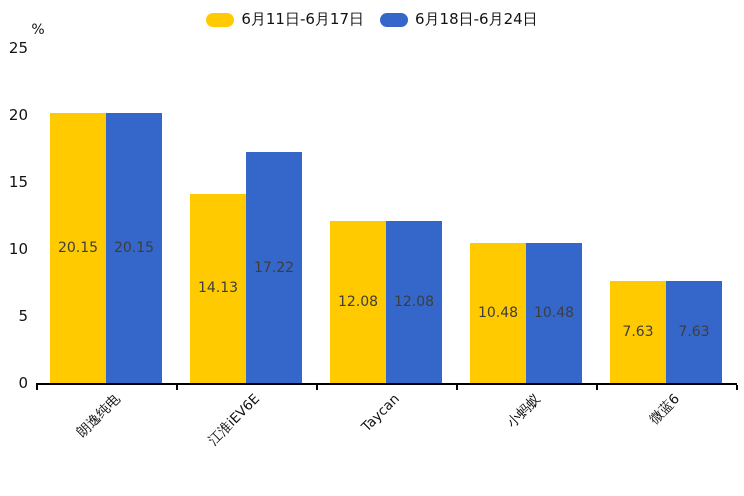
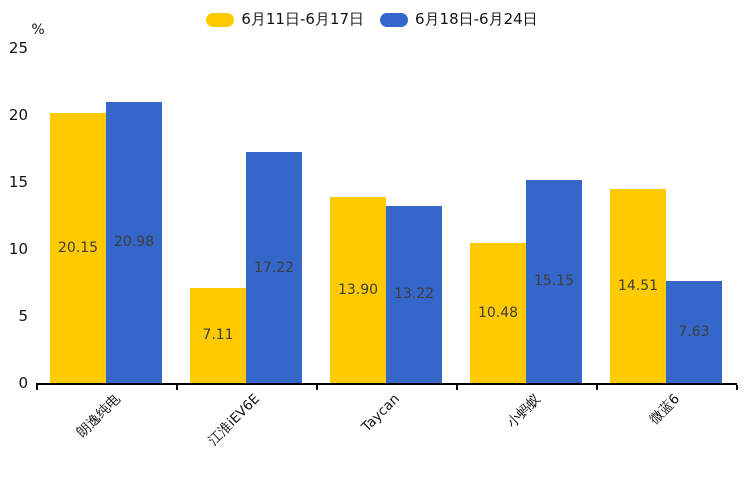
6月18日-6月24日/朗逸纯电: 20.15 -> 20.98
6月11日-6月17日/江淮iEV6E: 14.13 -> 7.11
6月11日-6月17日/Taycan: 12.08 -> 13.90
6月18日-6月24日/Taycan: 12.08 -> 13.22
6月18日-6月24日/小蚂蚁: 10.48 -> 15.15
6月11日-6月17日/微蓝6: 7.63 -> 14.51
